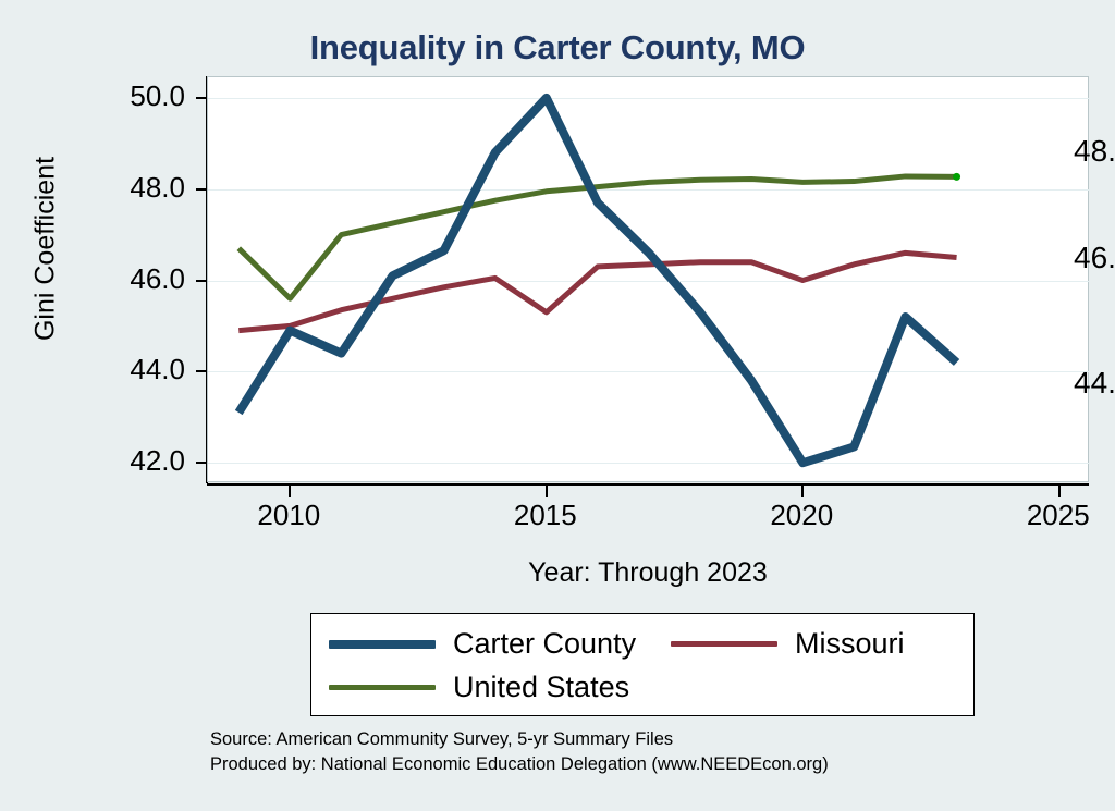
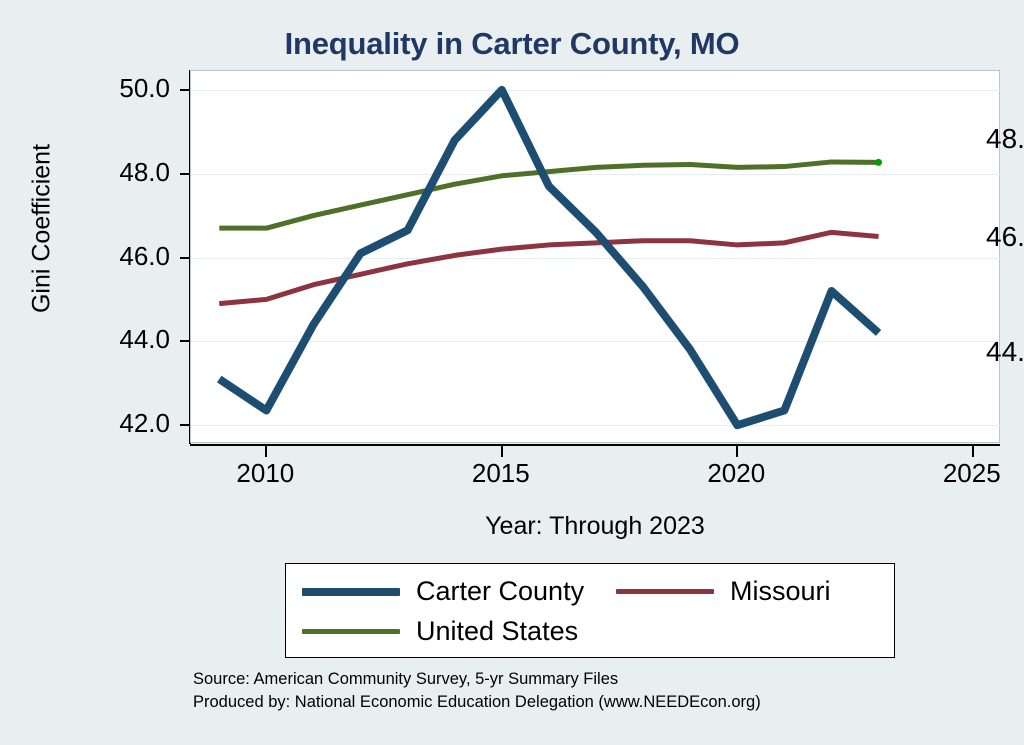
Carter County/2010: 44.9 -> 42.4
United States/2010: 45.6 -> 46.7
Missouri/2015: 45.3 -> 46.2
Missouri/2020: 46.0 -> 46.3
